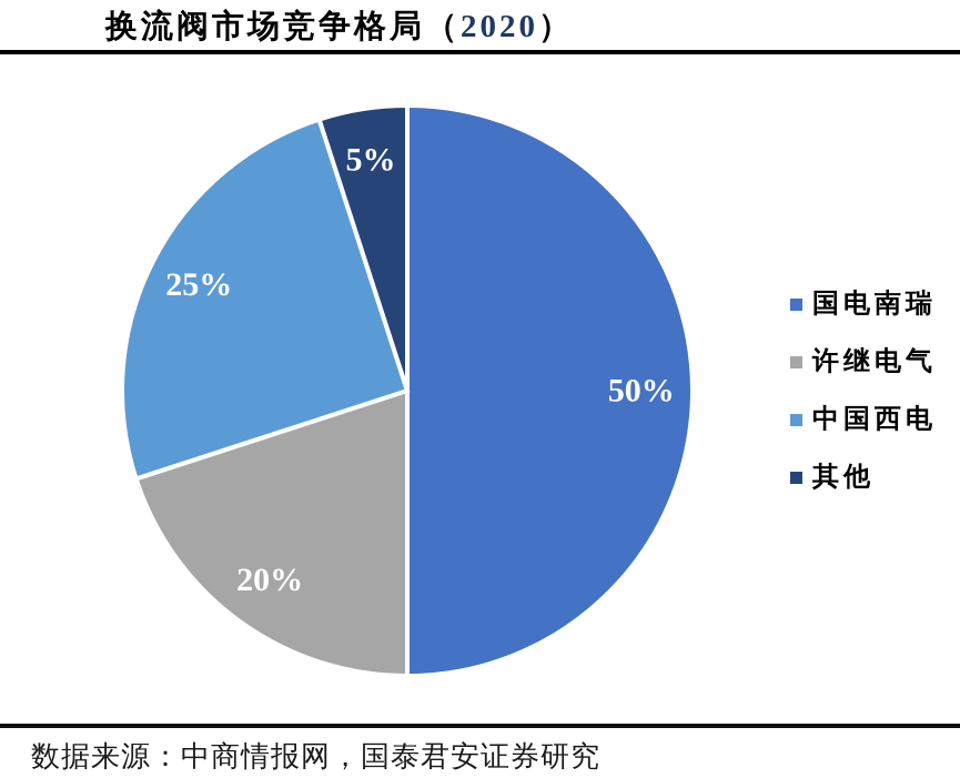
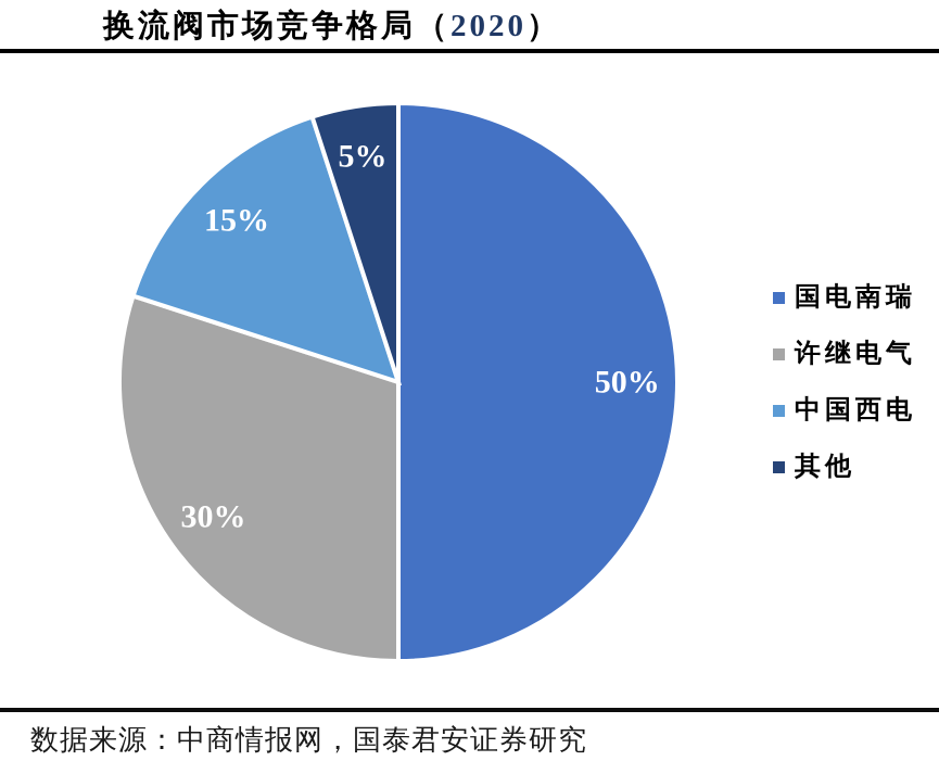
许继电气: 20% -> 30%
中国西电: 25% -> 15%
